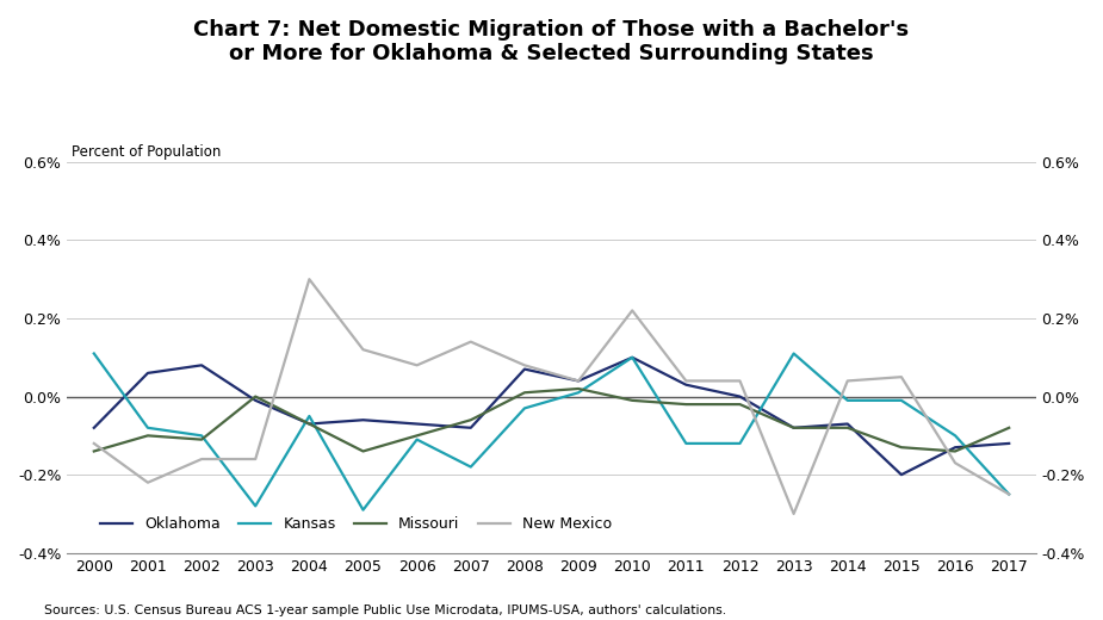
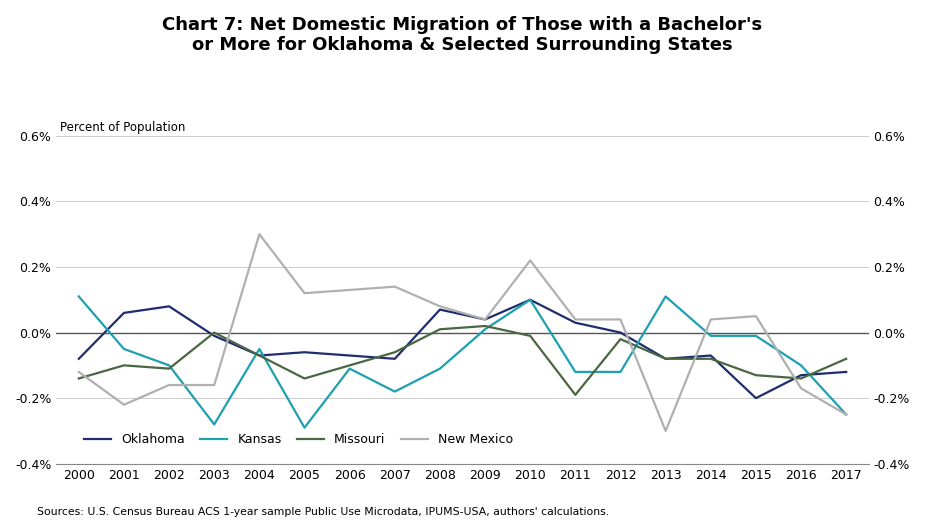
Kansas/2001: -0.08% -> -0.05%
New Mexico/2006: 0.08% -> 0.13%
Kansas/2008: -0.03% -> -0.11%
Missouri/2011: -0.02% -> -0.19%
